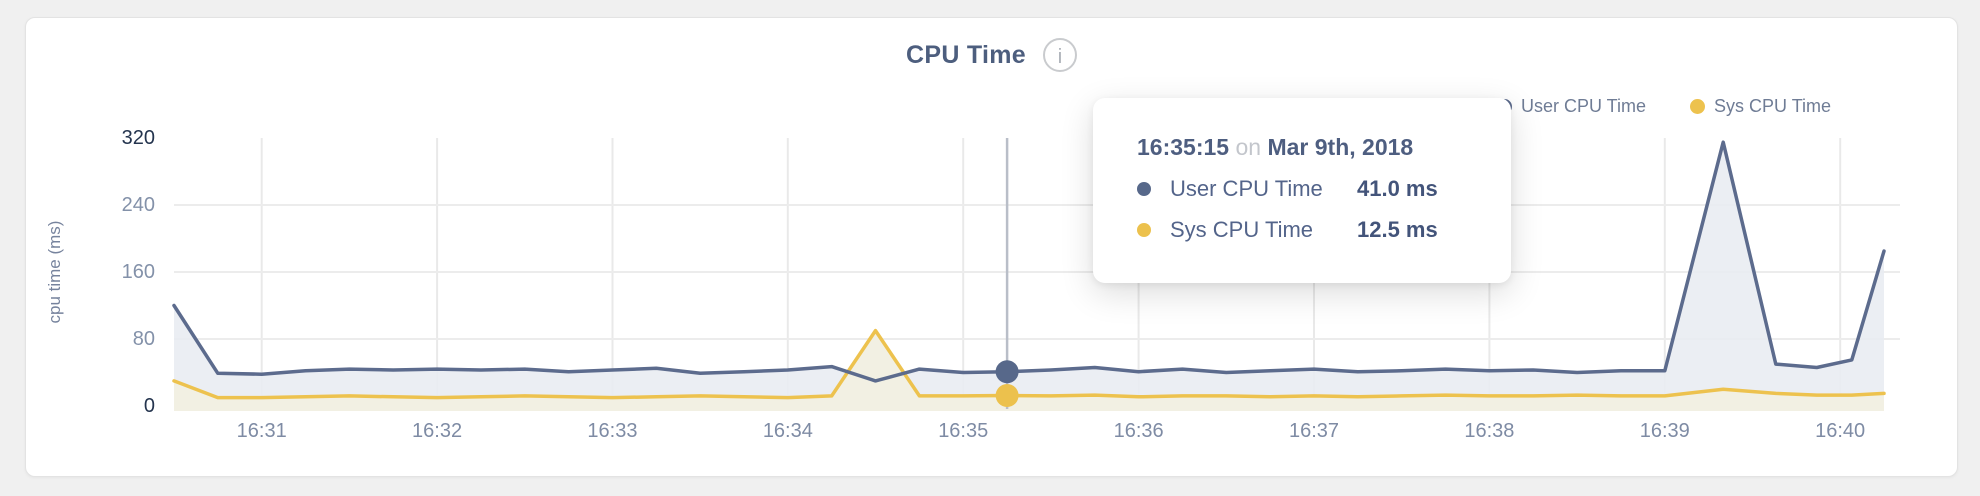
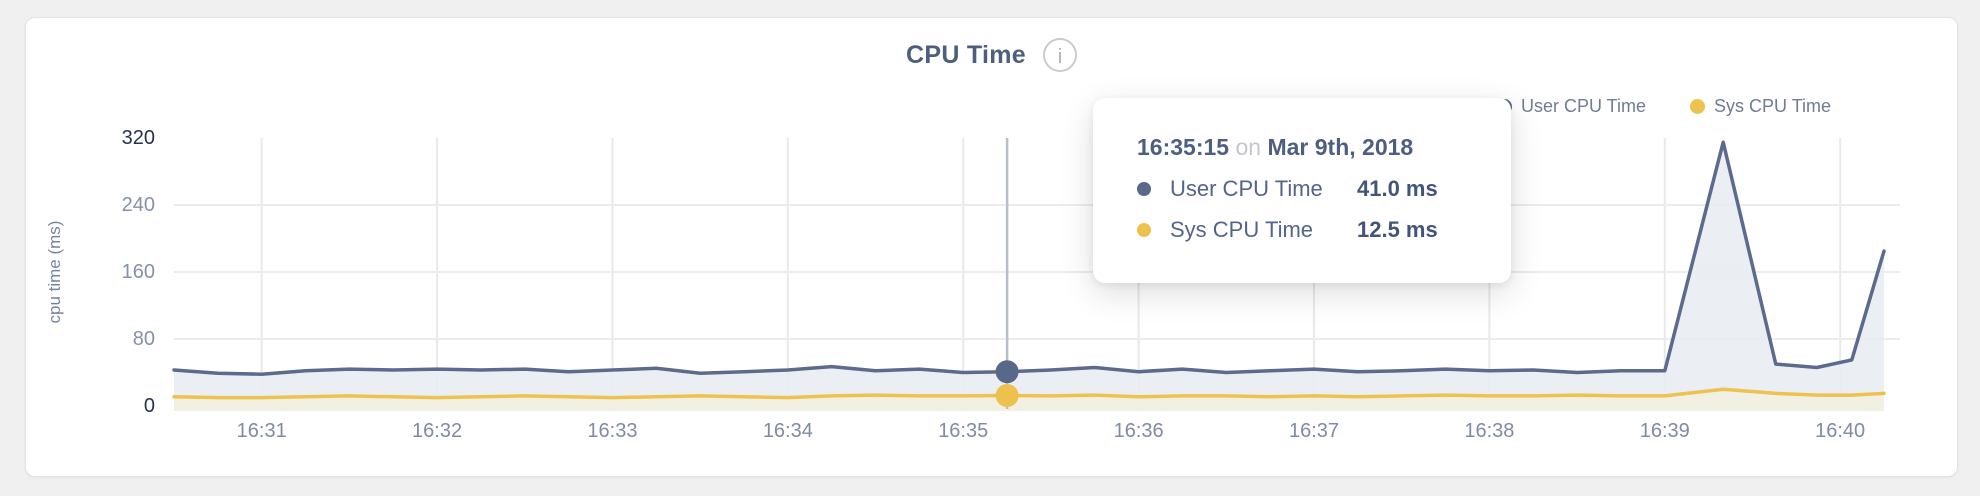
User CPU Time/0: 120 -> 40
Sys CPU Time/0: 30 -> 10
User CPU Time/240: 30 -> 40
Sys CPU Time/240: 90 -> 10
